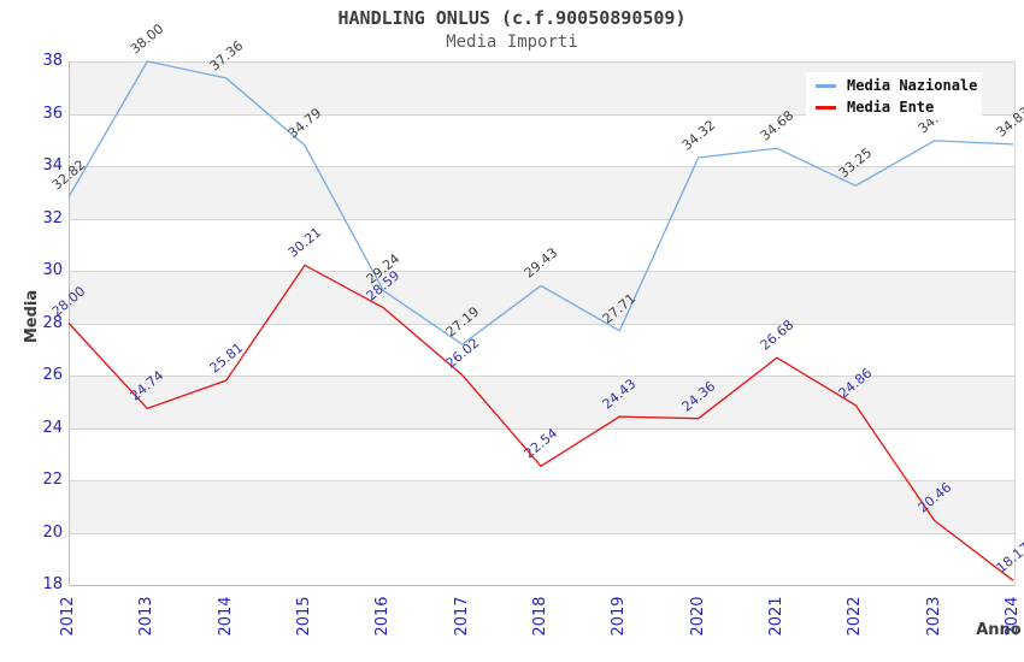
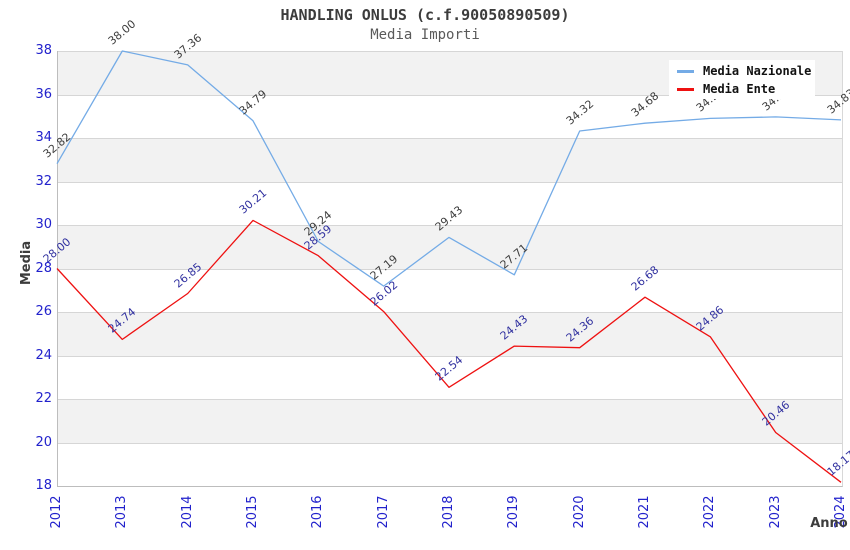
Media Ente/2014: 25.81 -> 26.85
Media Nazionale/2022: 33.25 -> 34.90
